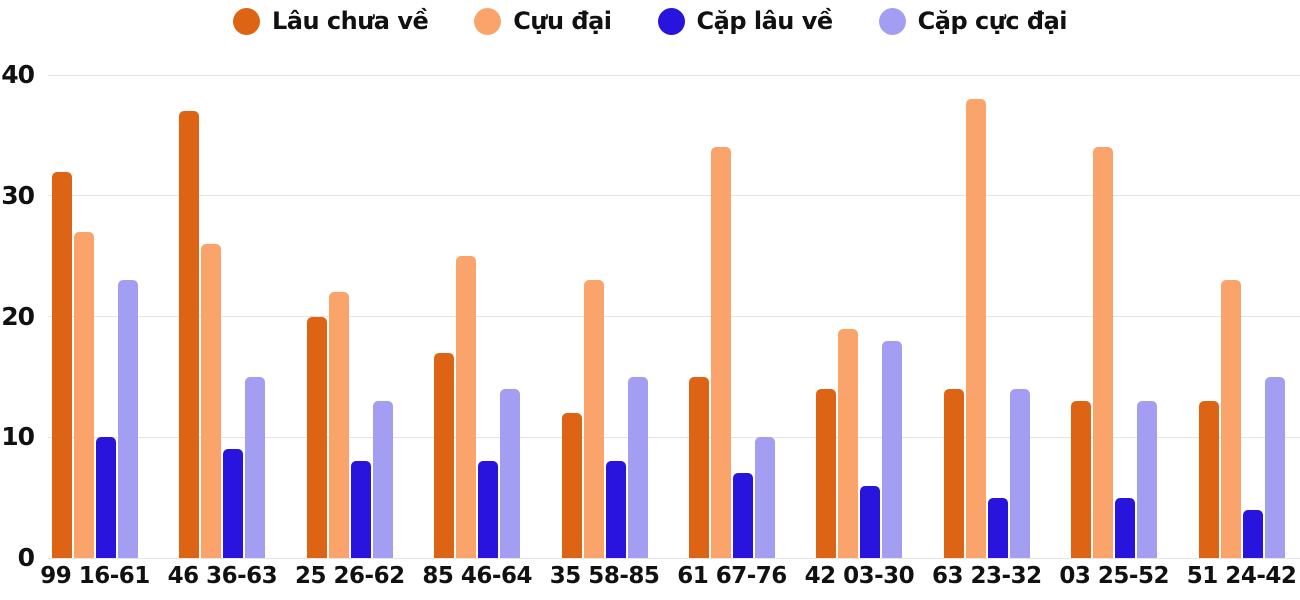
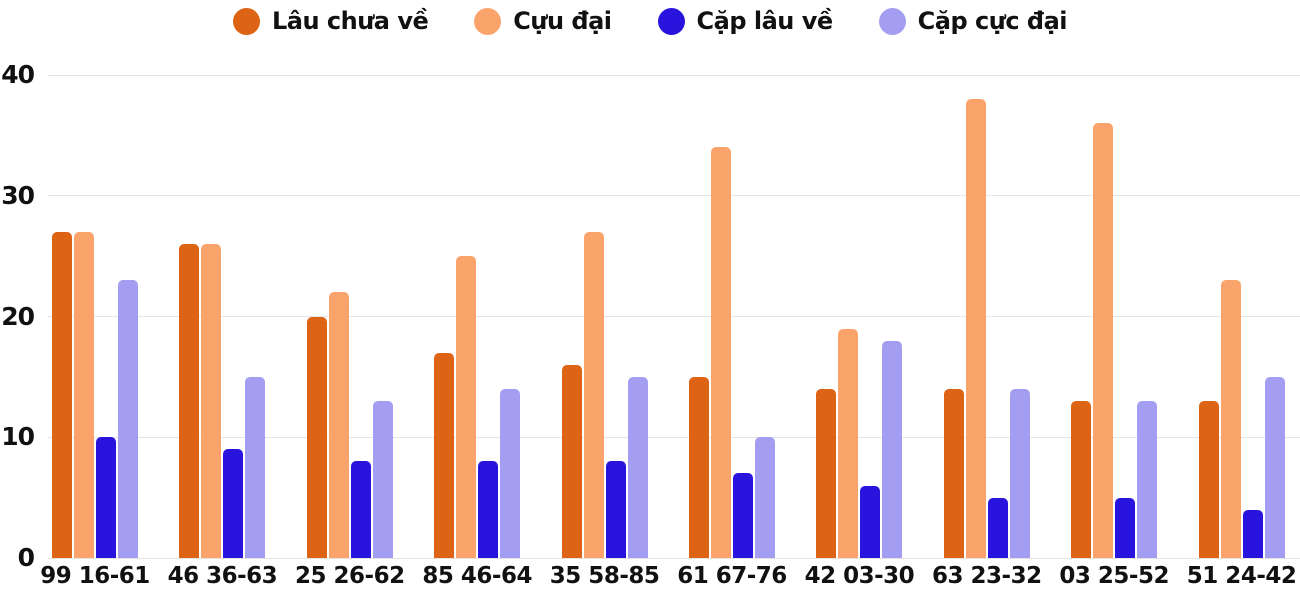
Lâu chưa về/99 16-61: 32 -> 27
Lâu chưa về/46 36-63: 37 -> 26
Lâu chưa về/35 58-85: 12 -> 16
Cựu đại/35 58-85: 23 -> 27
Cựu đại/03 25-52: 34 -> 36
